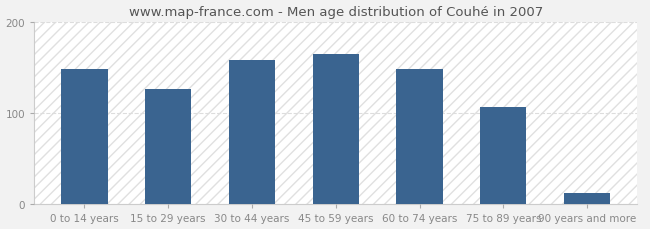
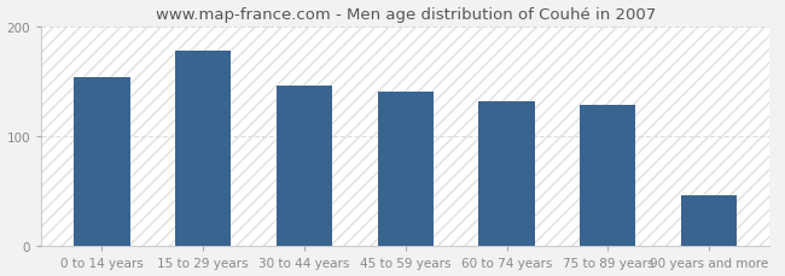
0 to 14 years: 148 -> 154
15 to 29 years: 126 -> 178
30 to 44 years: 158 -> 146
45 to 59 years: 165 -> 140
60 to 74 years: 148 -> 132
75 to 89 years: 107 -> 128
90 years and more: 12 -> 46
